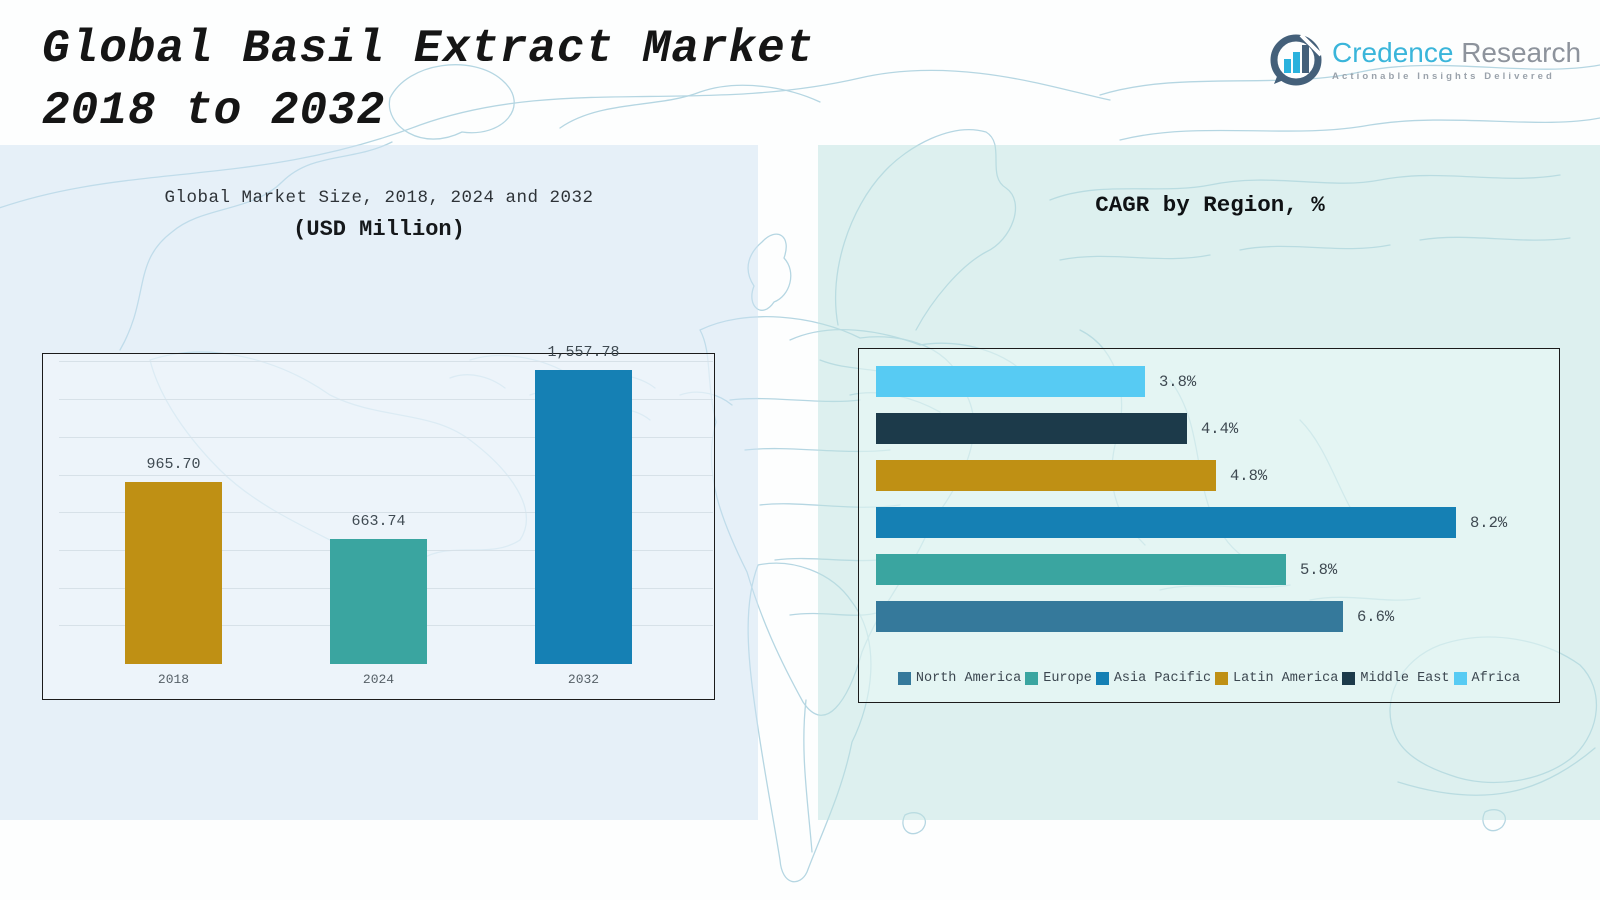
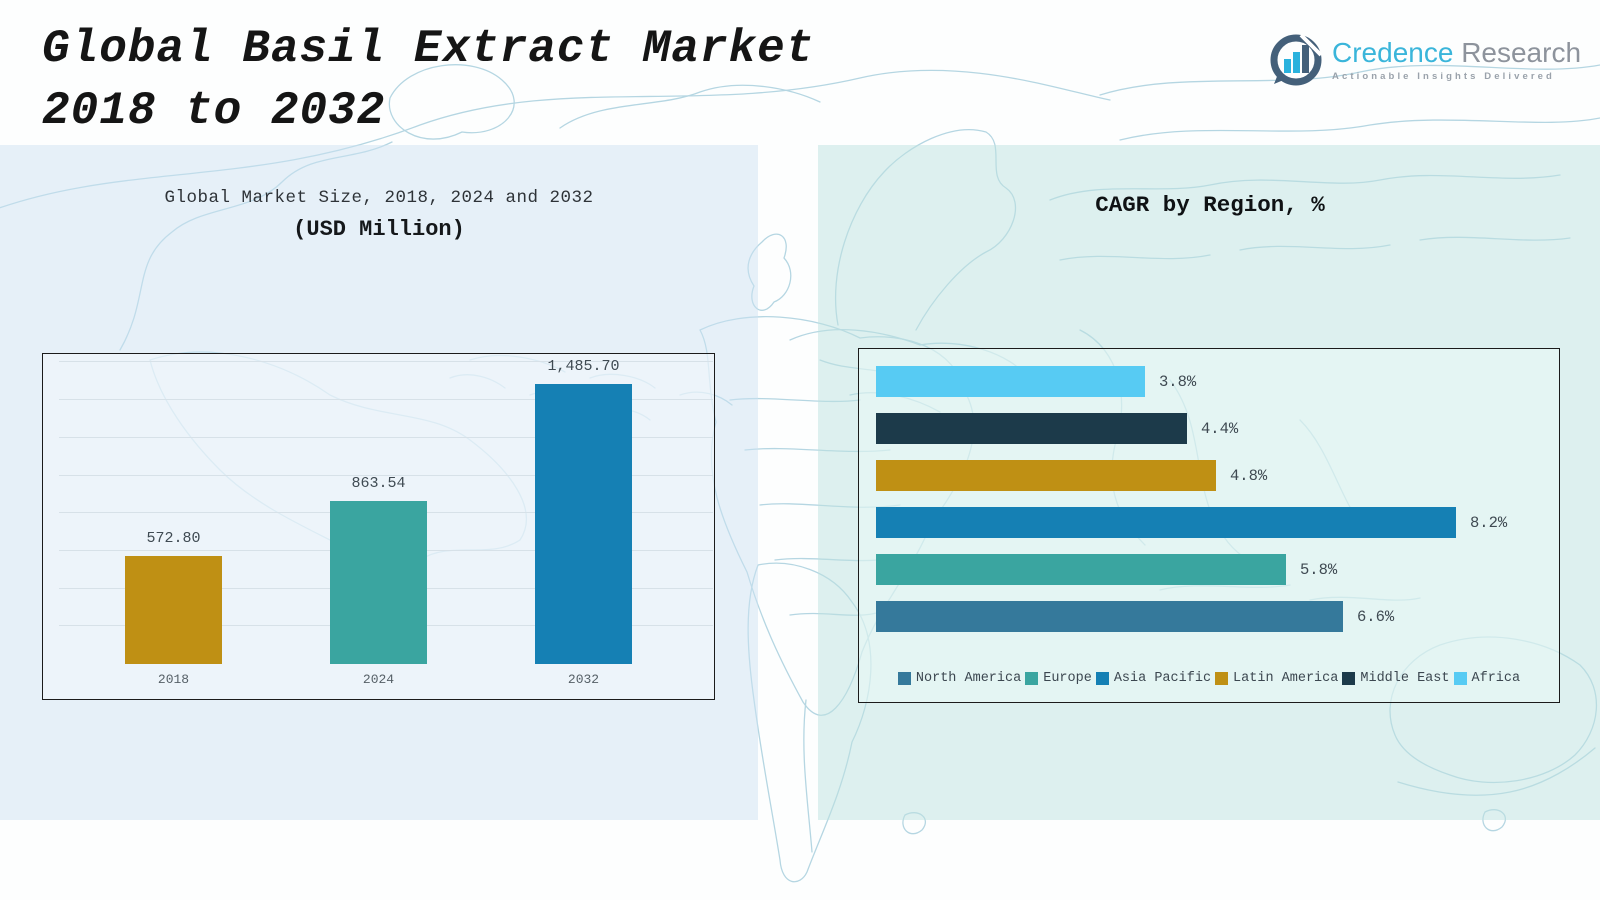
Global Market Size, 2018, 2024 and 2032/2018: 965.70 -> 572.80
Global Market Size, 2018, 2024 and 2032/2024: 663.74 -> 863.54
Global Market Size, 2018, 2024 and 2032/2032: 1,557.78 -> 1,485.70
